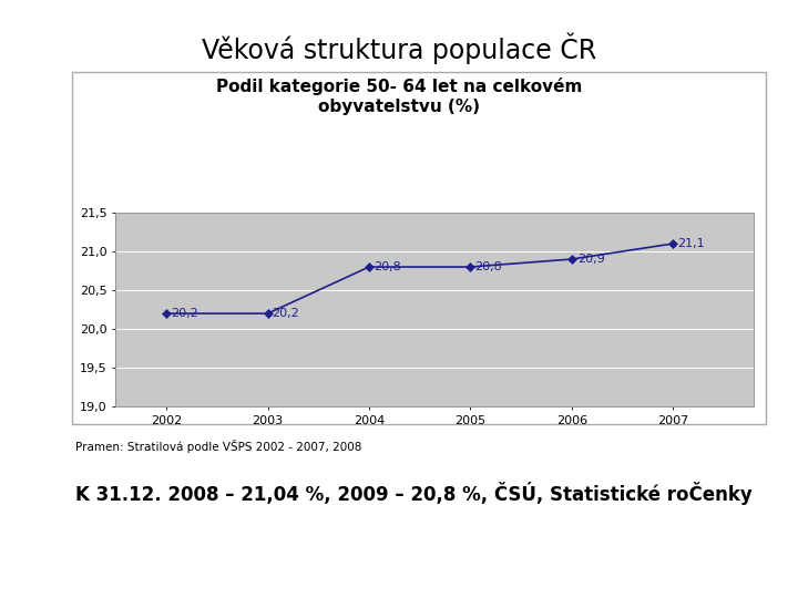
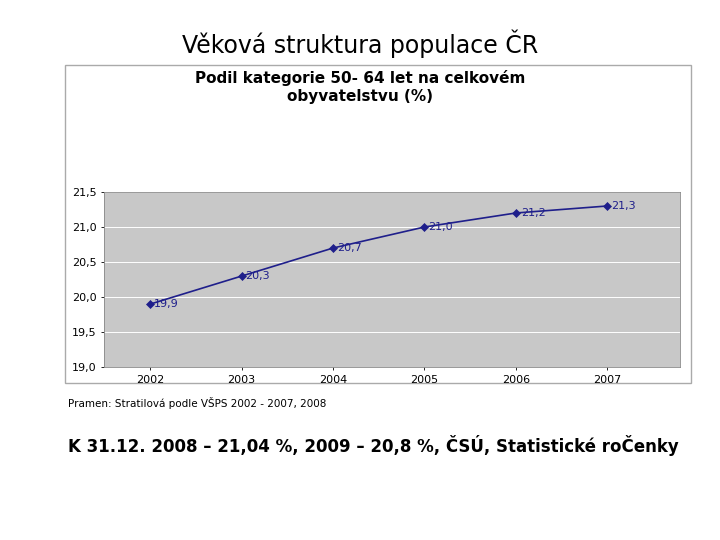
2002: 20,2 -> 19,9
2003: 20,2 -> 20,3
2004: 20,8 -> 20,7
2005: 20,8 -> 21,0
2006: 20,9 -> 21,2
2007: 21,1 -> 21,3
